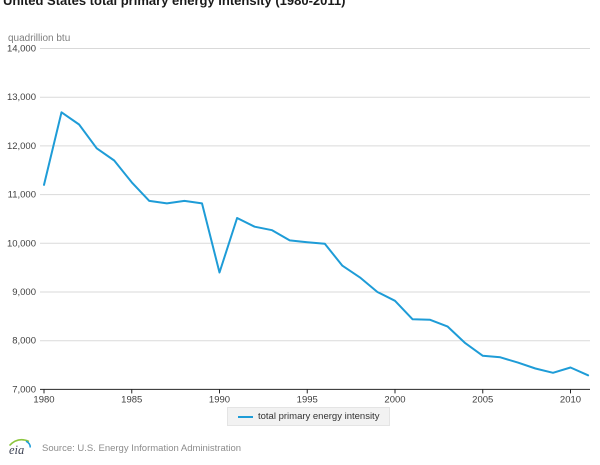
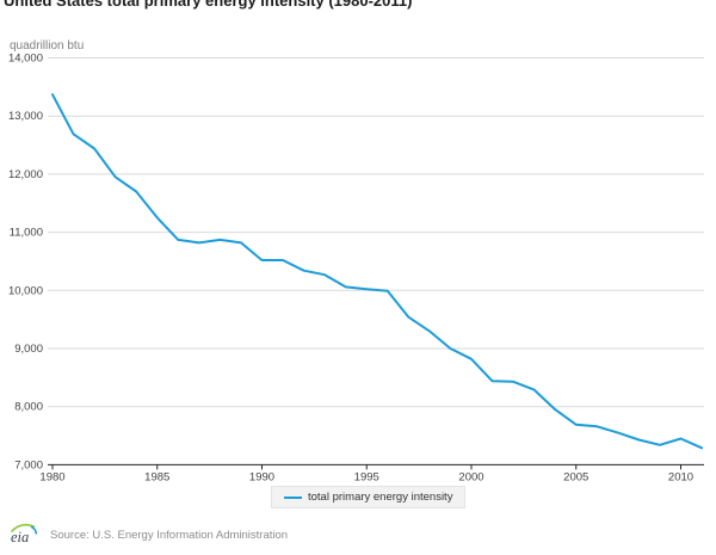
1980: 11200 -> 13400
1990: 9400 -> 10500
